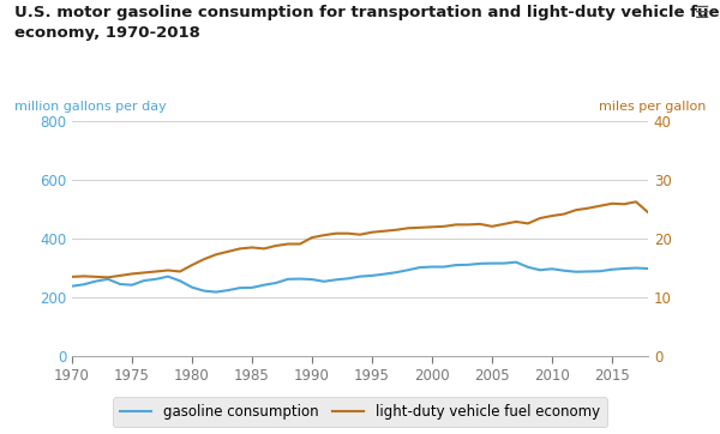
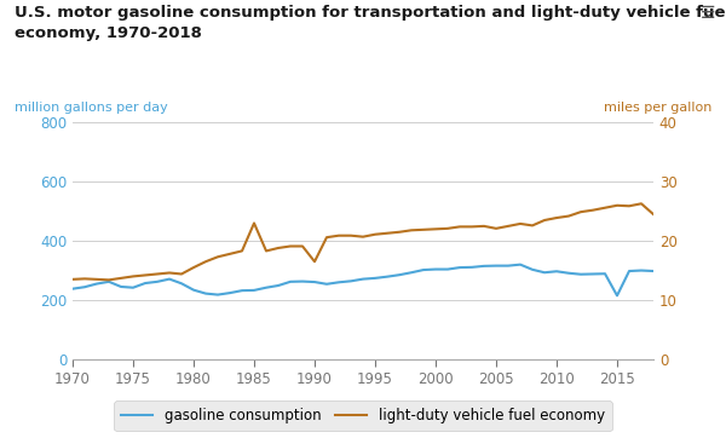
light-duty vehicle fuel economy/1985: 18.5 -> 23.0
light-duty vehicle fuel economy/1990: 20.2 -> 16.5
gasoline consumption/2015: 295 -> 215
